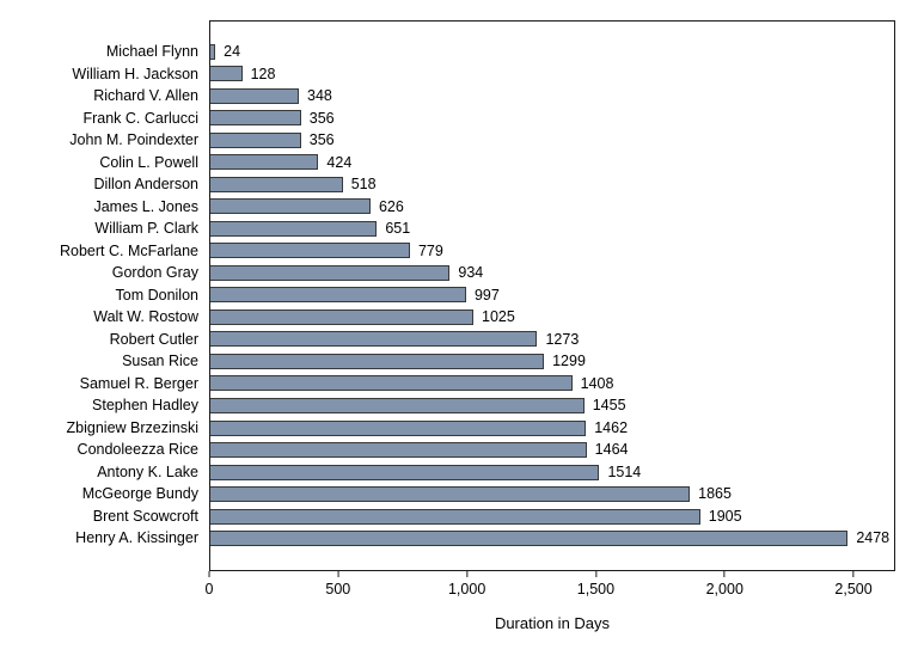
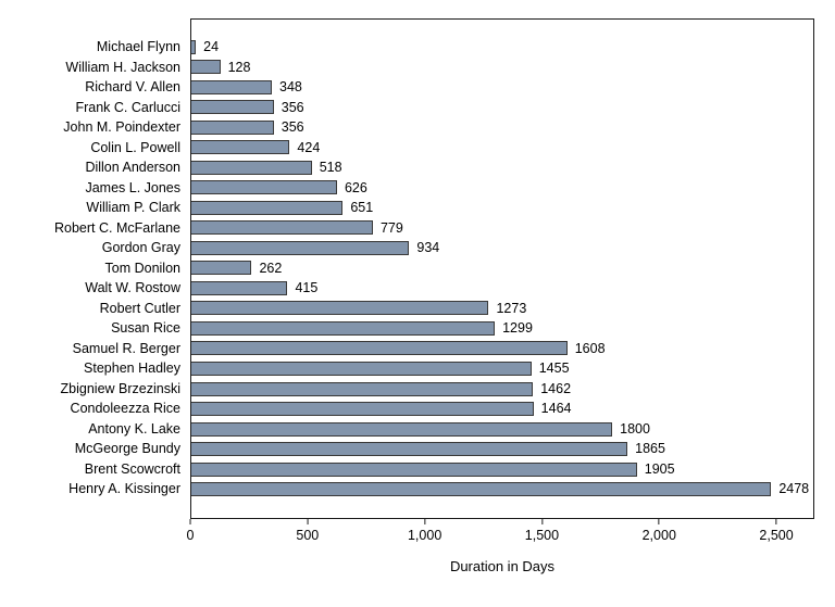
Tom Donilon: 997 -> 262
Walt W. Rostow: 1025 -> 415
Samuel R. Berger: 1408 -> 1608
Antony K. Lake: 1514 -> 1800
